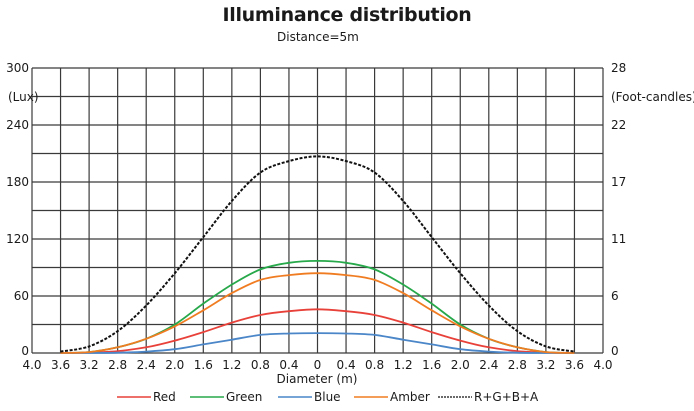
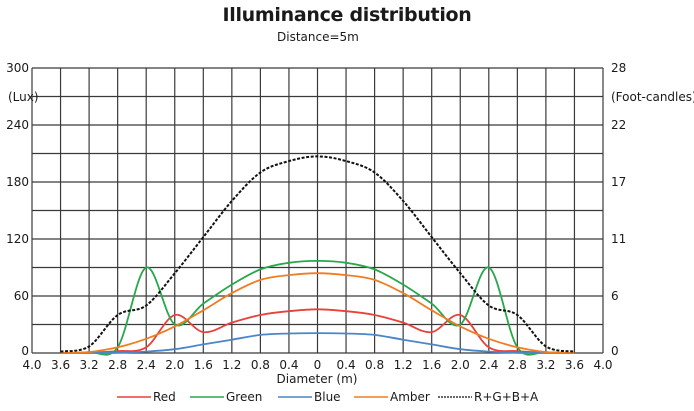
Red/2.0: 10 -> 40
Green/2.4: 20 -> 90
R+G+B+A/2.8: 20 -> 40
